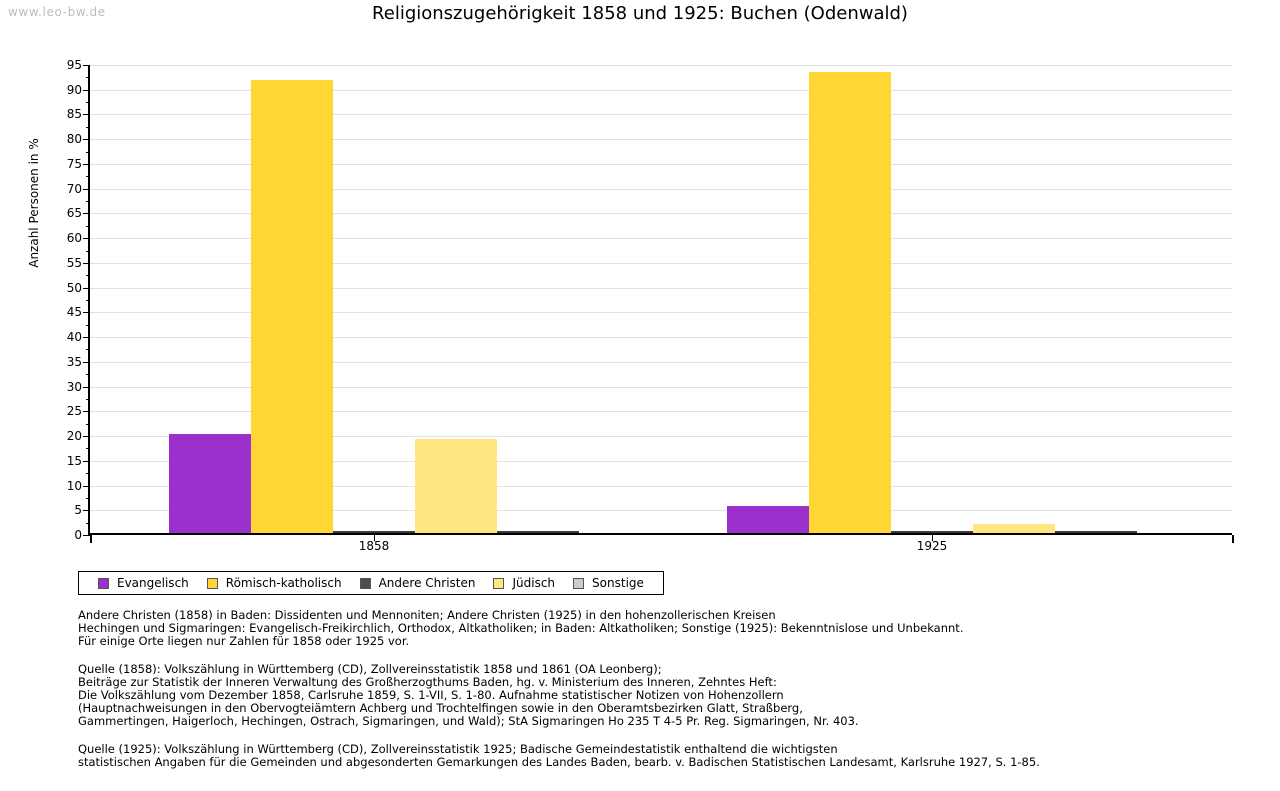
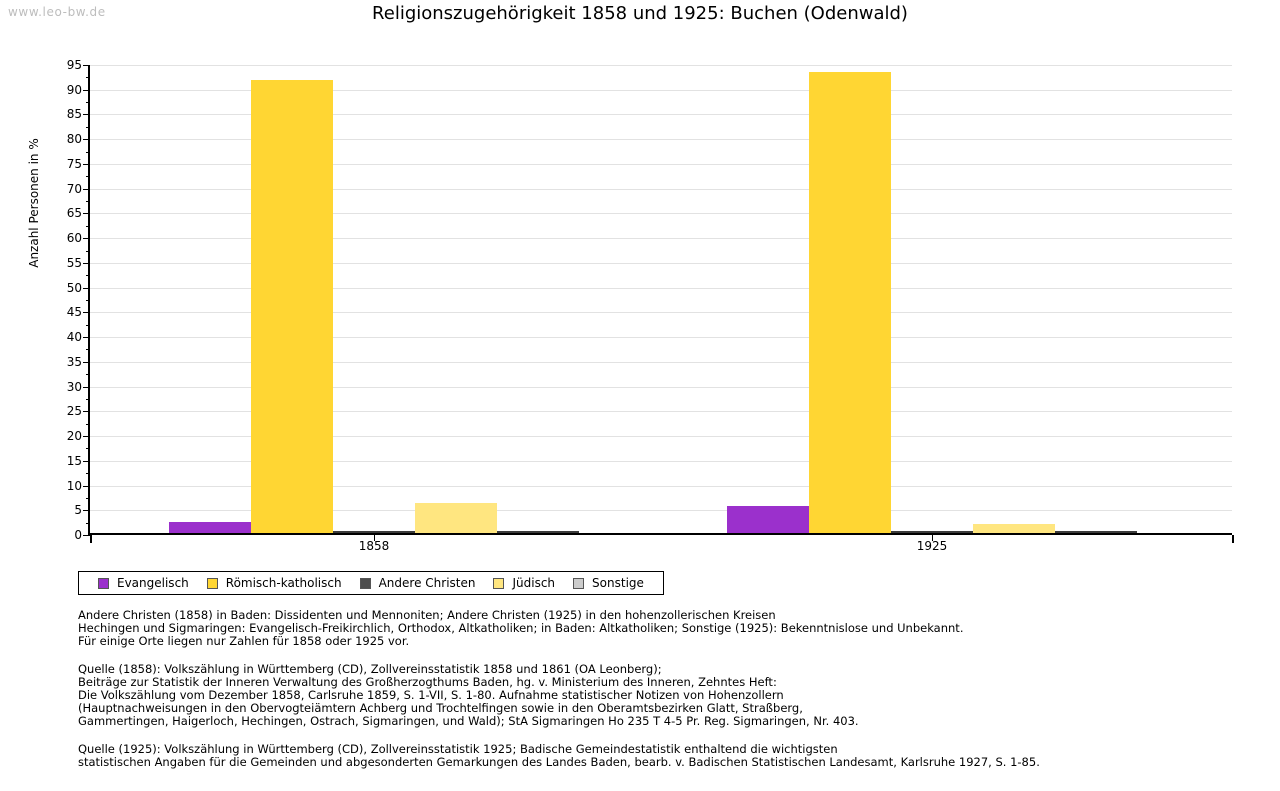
Evangelisch/1858: 20 -> 2
Jüdisch/1858: 19 -> 6
